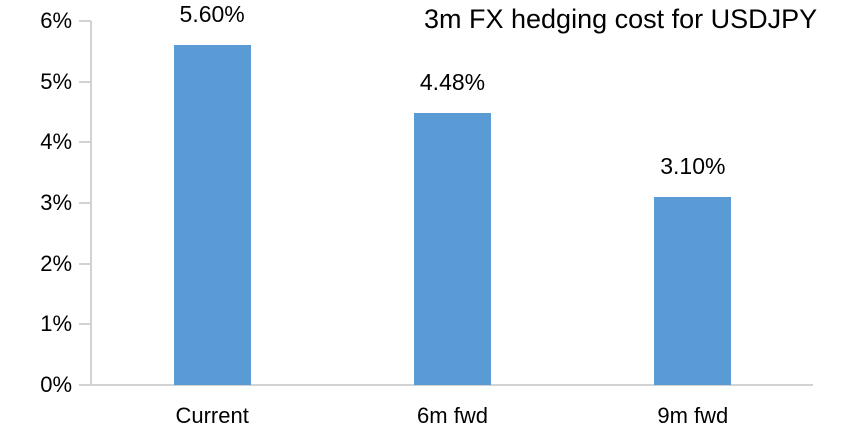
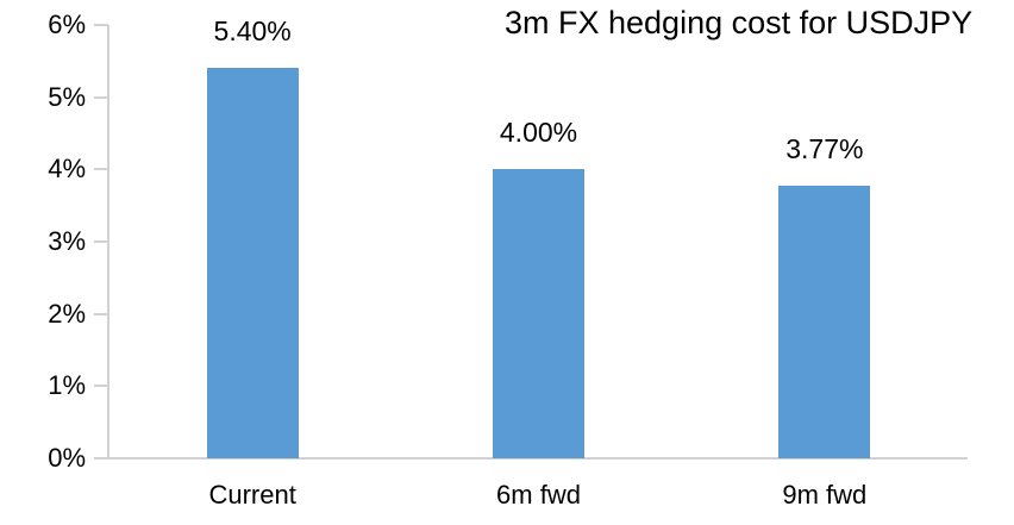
Current: 5.60% -> 5.40%
6m fwd: 4.48% -> 4.00%
9m fwd: 3.10% -> 3.77%
